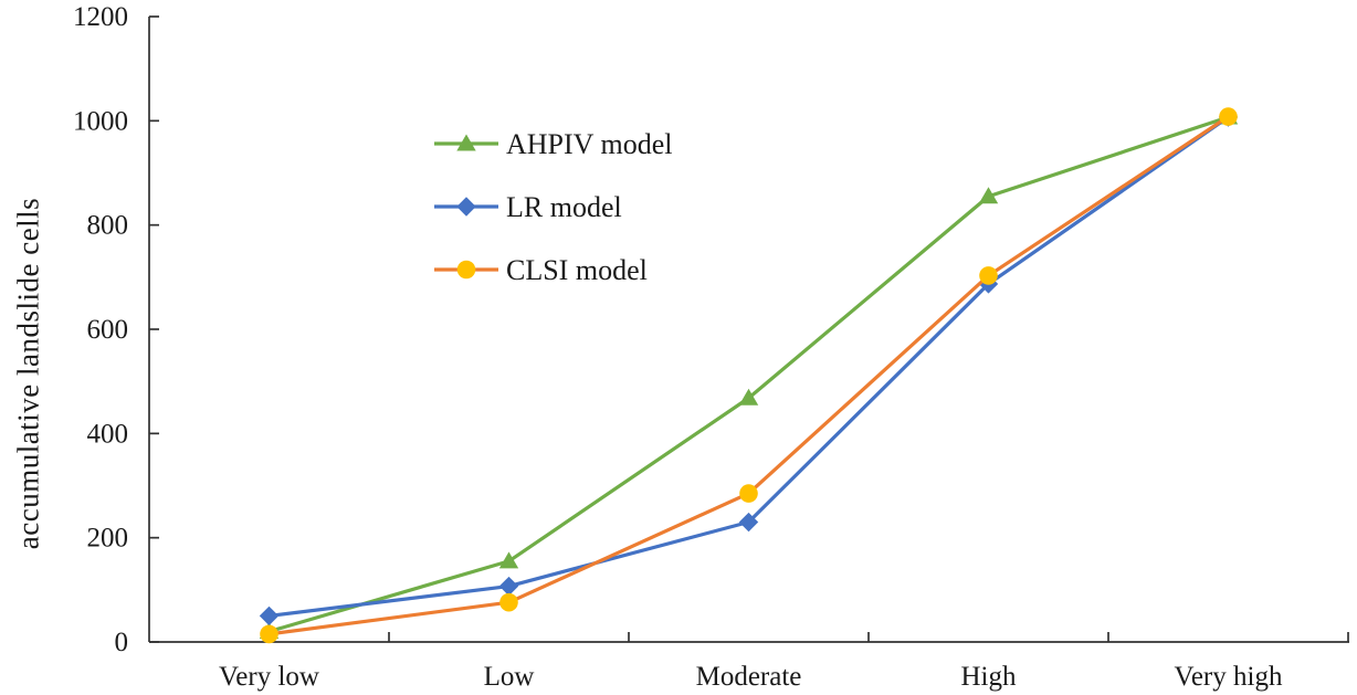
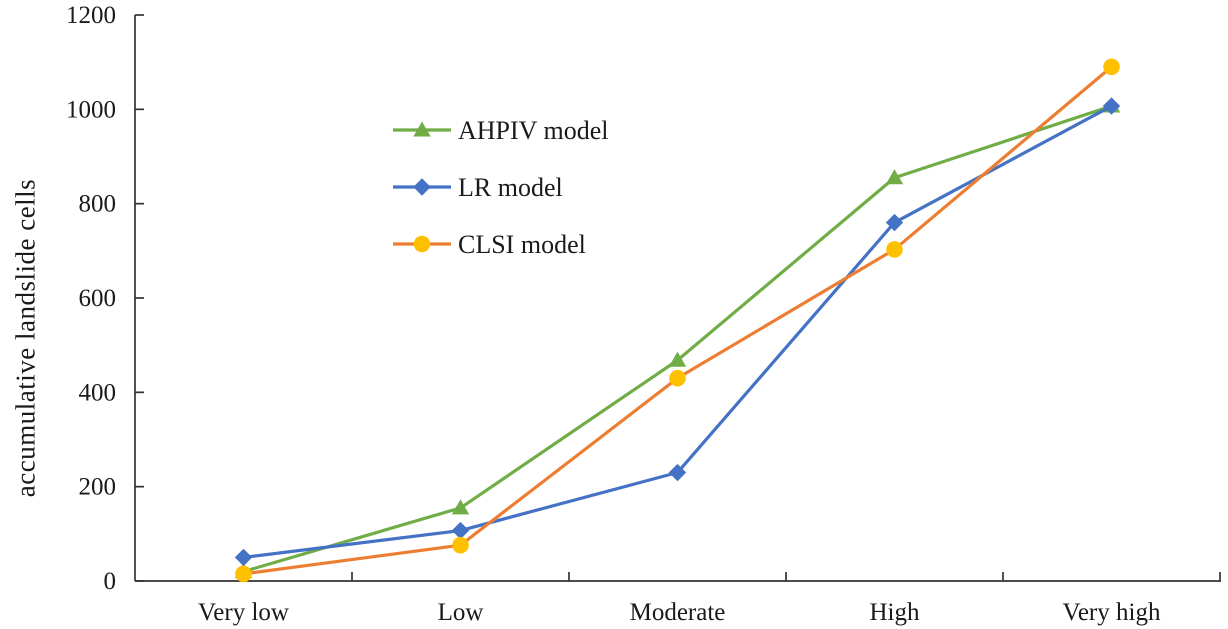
CLSI model/Moderate: 280 -> 430
LR model/High: 690 -> 760
CLSI model/Very high: 1010 -> 1090
